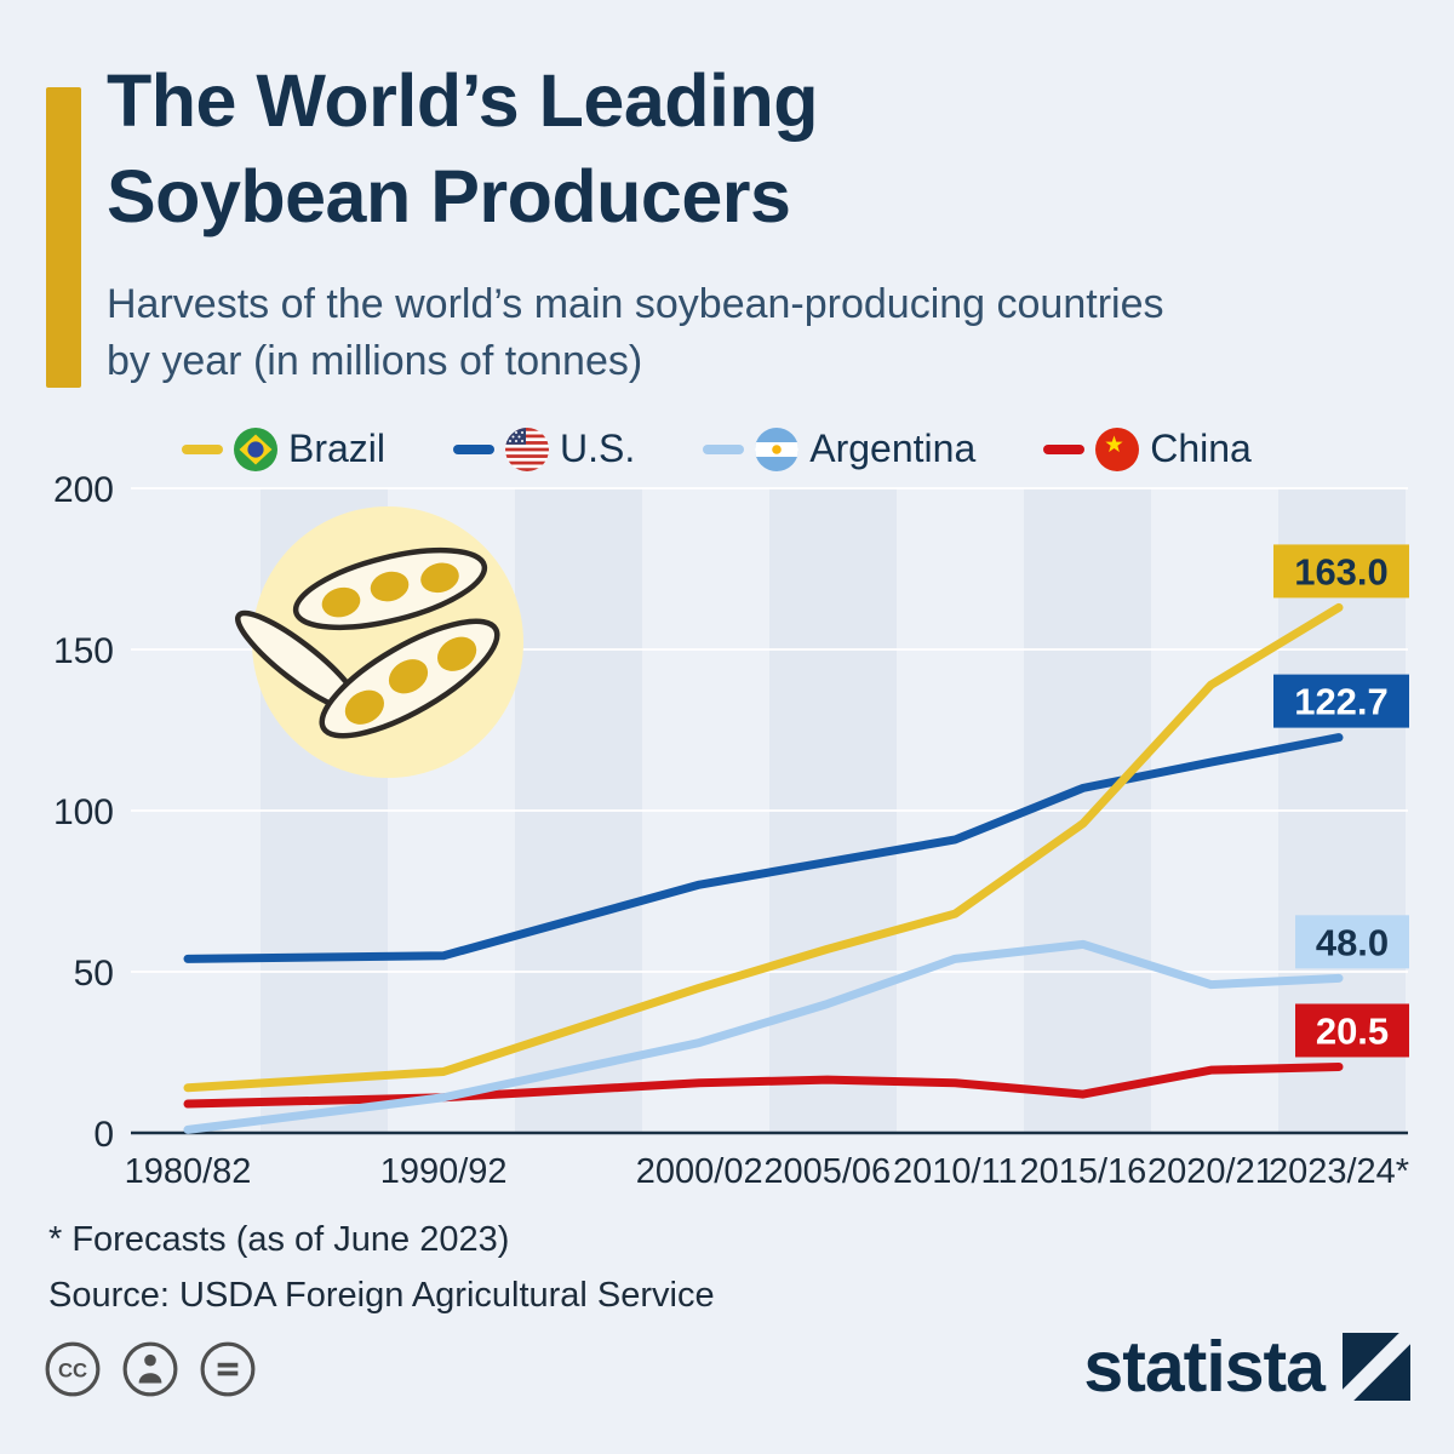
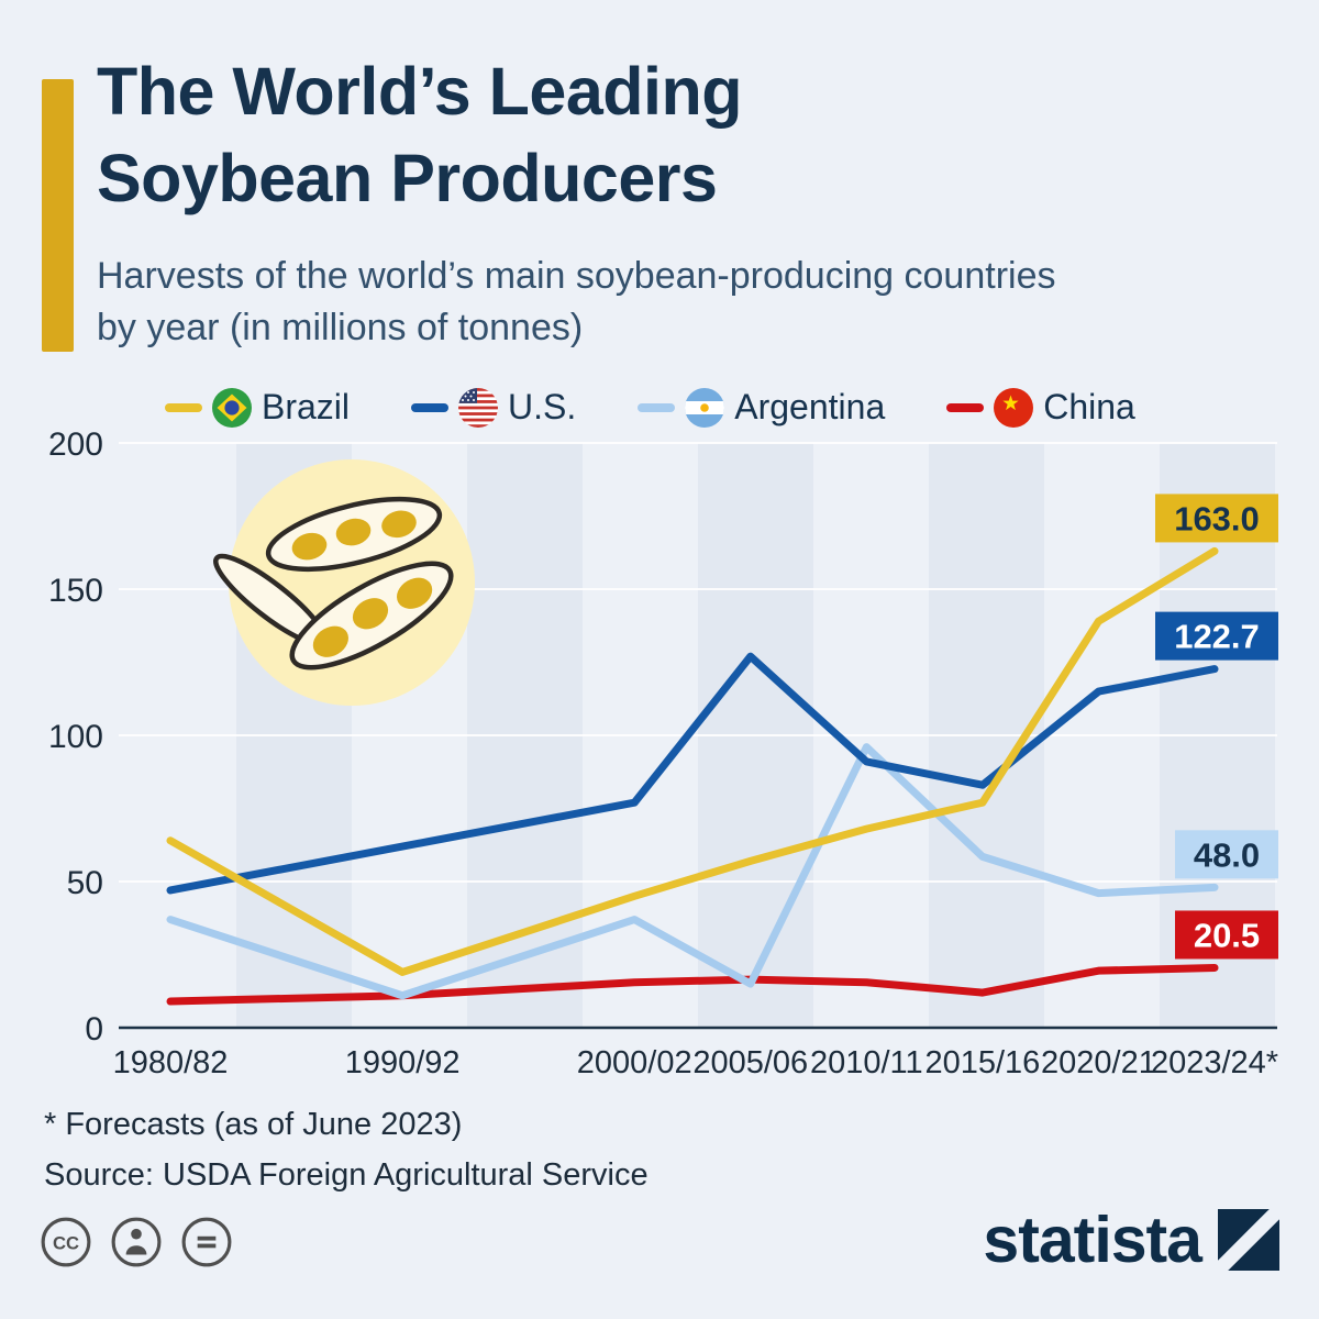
Brazil/1980/82: 14 -> 64
U.S./1980/82: 54 -> 47
Argentina/1980/82: 1 -> 37
U.S./1990/92: 55 -> 62
Argentina/2000/02: 28 -> 37
U.S./2005/06: 84 -> 127
Argentina/2005/06: 40 -> 15
Argentina/2010/11: 54 -> 96
Brazil/2015/16: 96 -> 77
U.S./2015/16: 107 -> 83
